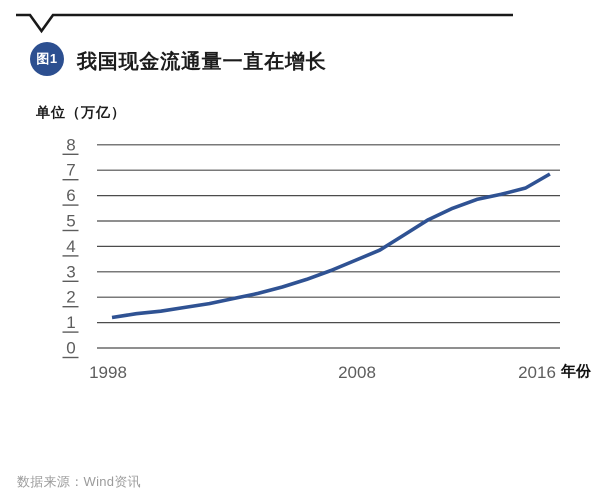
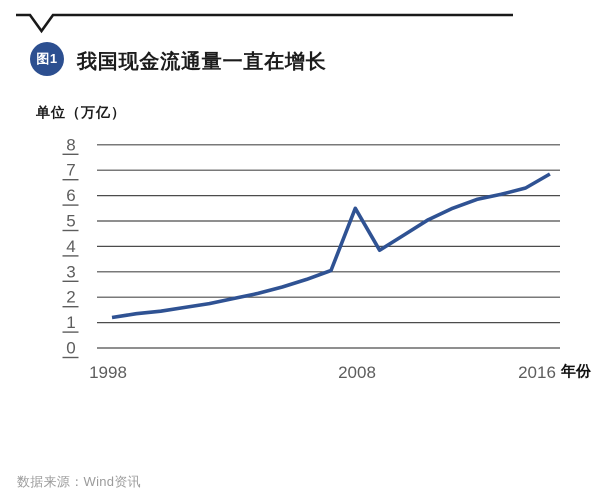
2008: 3.5 -> 5.5
